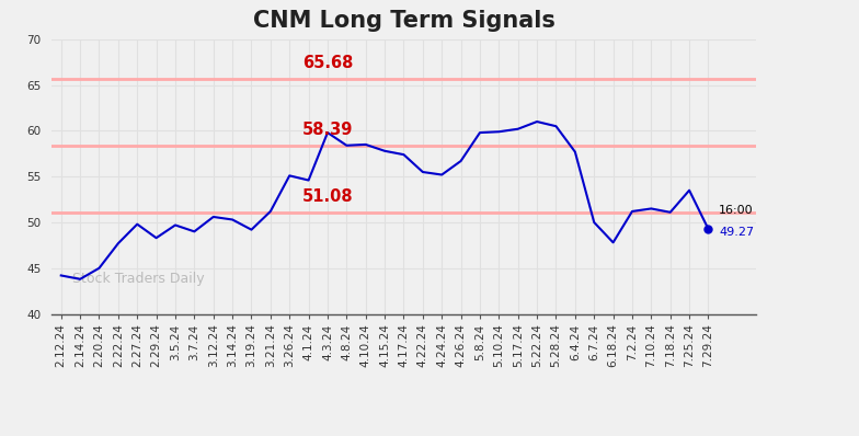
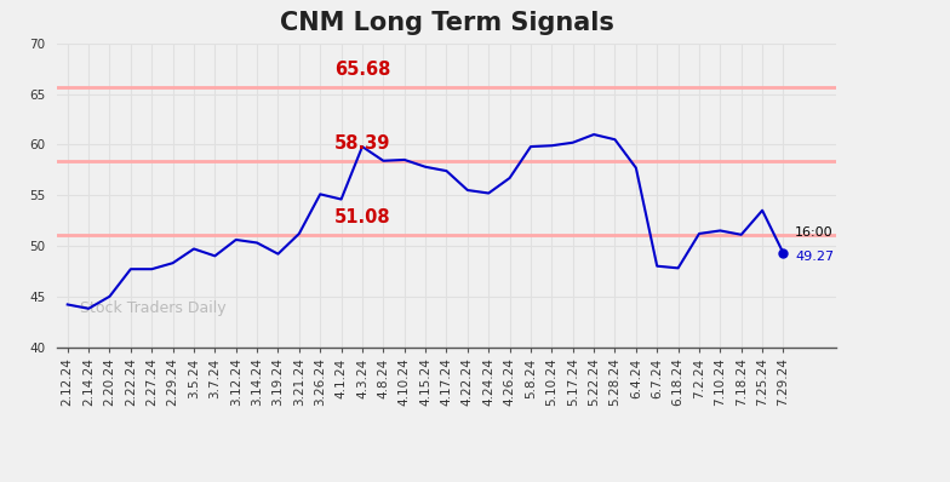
2.27.24: 49.8 -> 47.7
6.7.24: 50.0 -> 48.0
